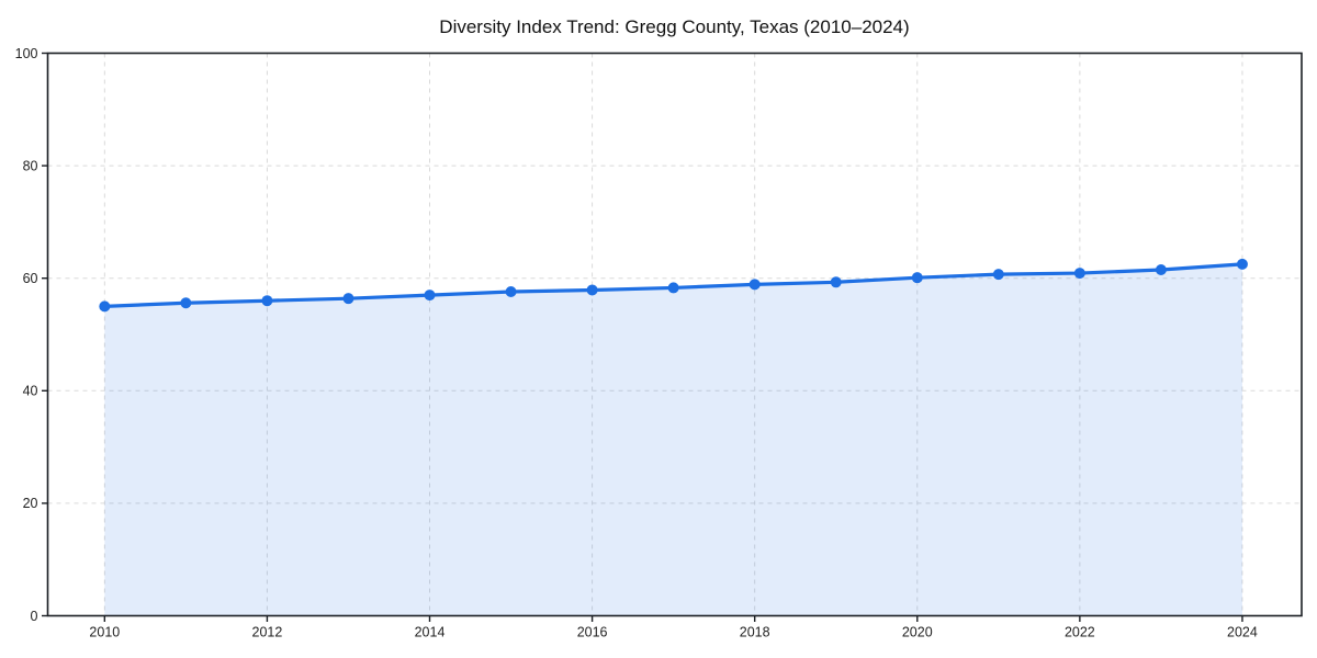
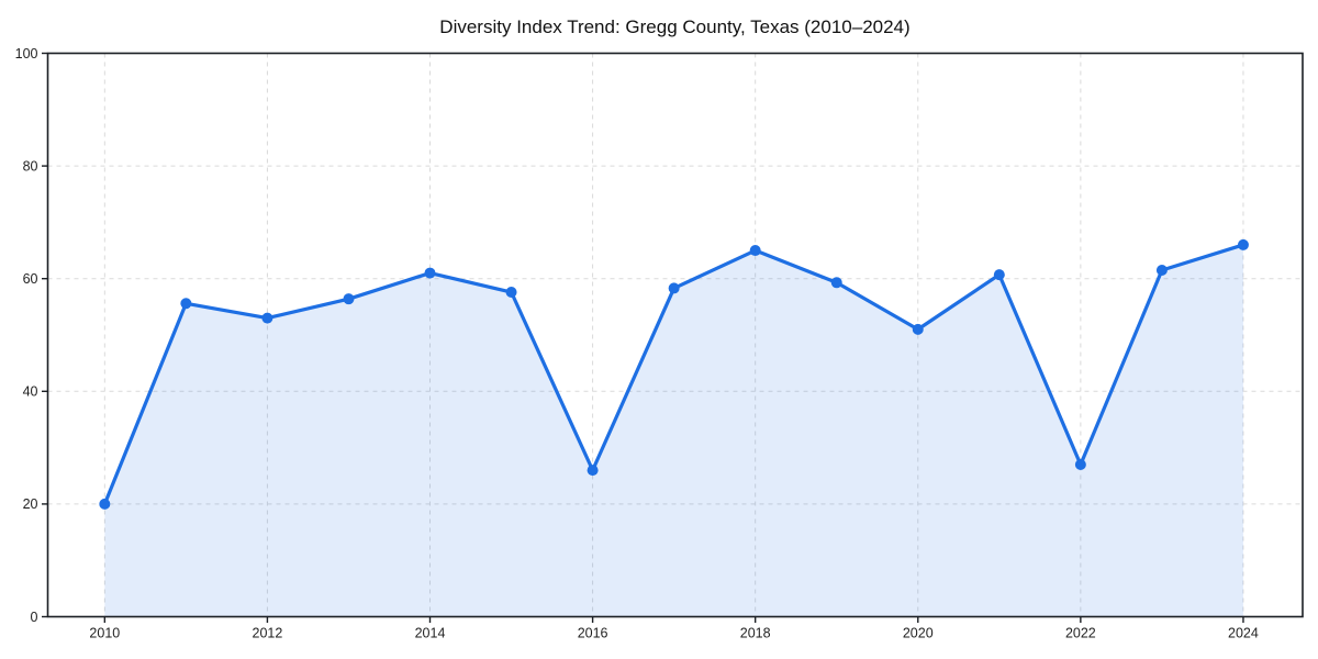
2010: 55 -> 20
2012: 56 -> 53
2014: 57 -> 61
2016: 58 -> 26
2018: 59 -> 65
2020: 60 -> 51
2022: 61 -> 27
2024: 62 -> 66
